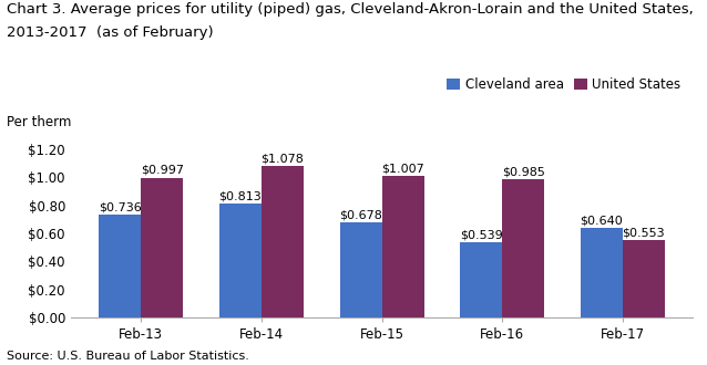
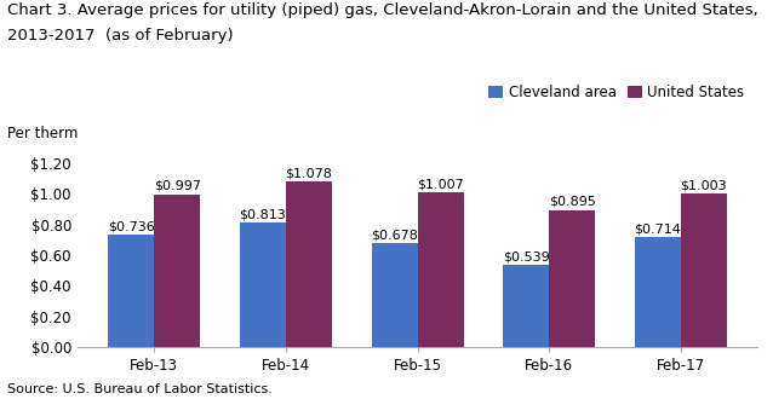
United States/Feb-16: $0.985 -> $0.895
Cleveland area/Feb-17: $0.640 -> $0.714
United States/Feb-17: $0.553 -> $1.003
